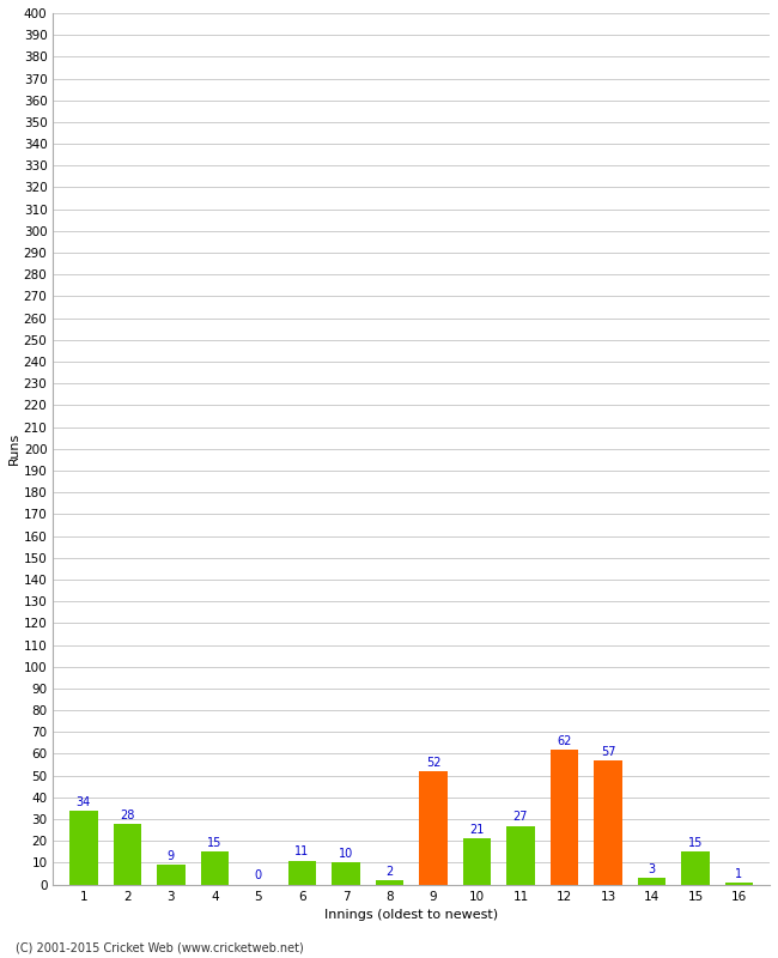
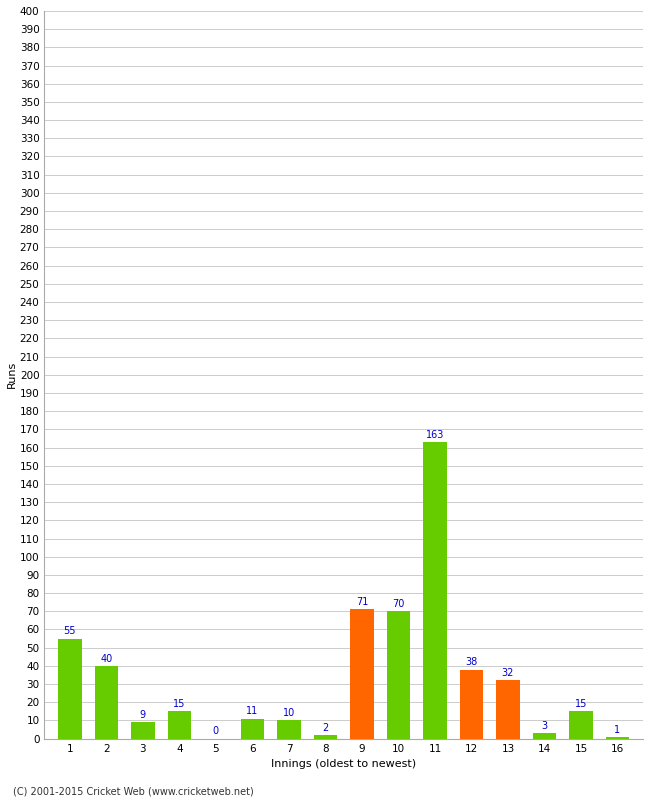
1: 34 -> 55
2: 28 -> 40
9: 52 -> 71
10: 21 -> 70
11: 27 -> 163
12: 62 -> 38
13: 57 -> 32
